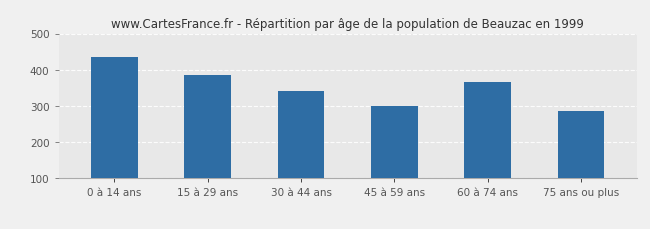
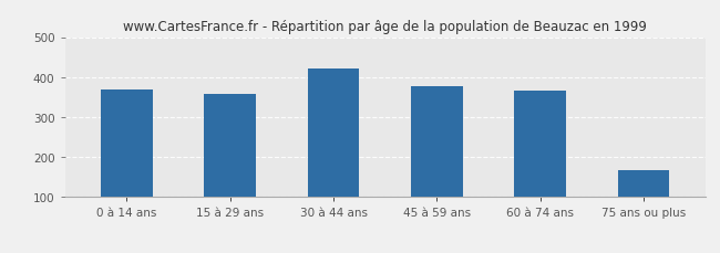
0 à 14 ans: 435 -> 370
15 à 29 ans: 385 -> 358
30 à 44 ans: 340 -> 420
45 à 59 ans: 300 -> 378
75 ans ou plus: 285 -> 168
